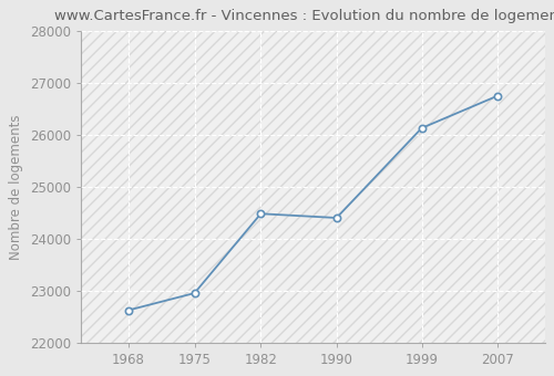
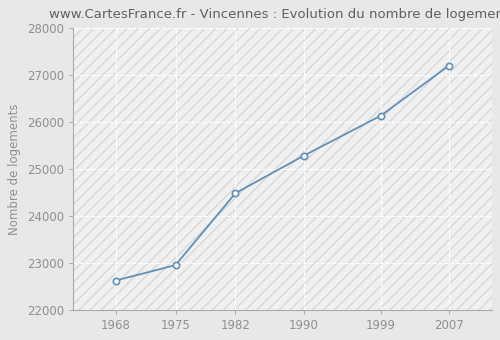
1990: 24400 -> 25280
2007: 26750 -> 27200
